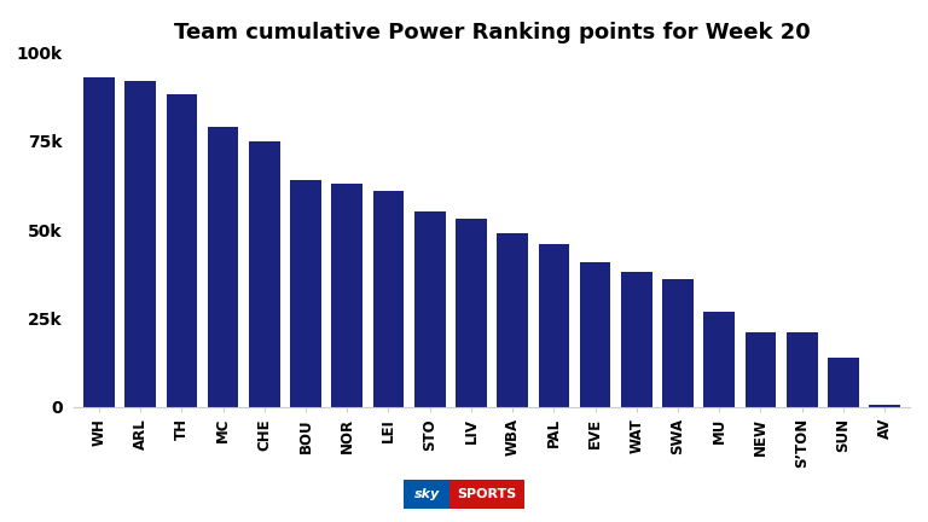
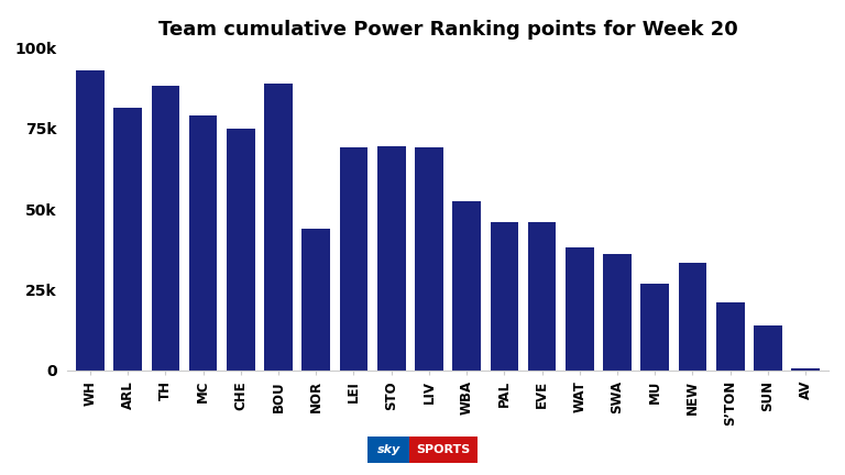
ARL: 92.0k -> 81.5k
BOU: 64.0k -> 89.0k
NOR: 63.0k -> 44.0k
LEI: 61.0k -> 69.0k
STO: 55.0k -> 69.5k
LIV: 53.0k -> 69.0k
WBA: 49.0k -> 52.5k
EVE: 41.0k -> 46.0k
NEW: 21.0k -> 33.5k
